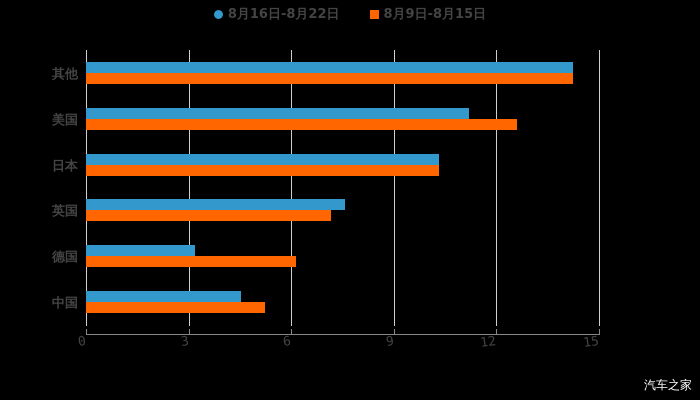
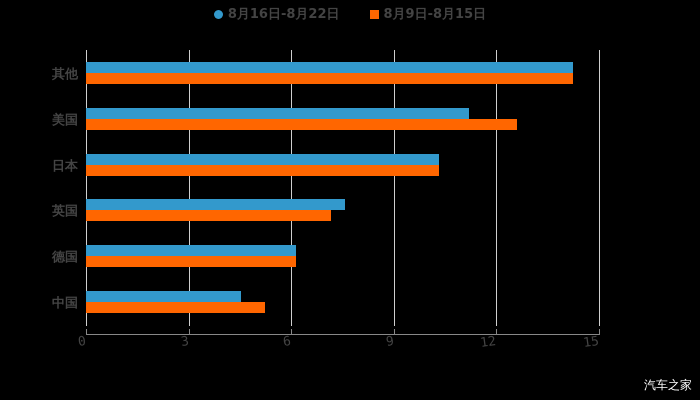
8月16日-8月22日/德国: 3.2 -> 6.1
